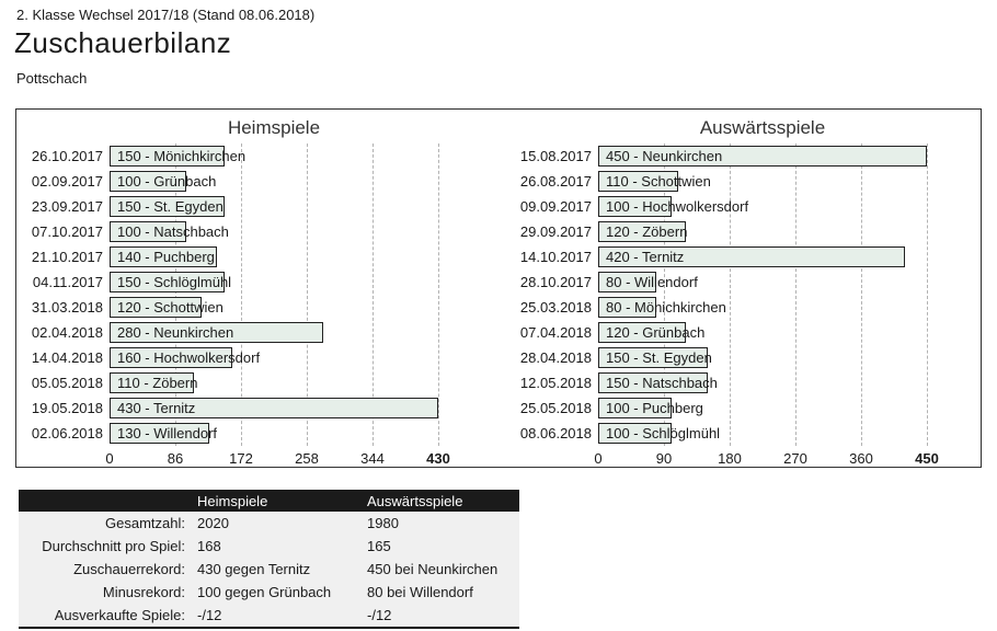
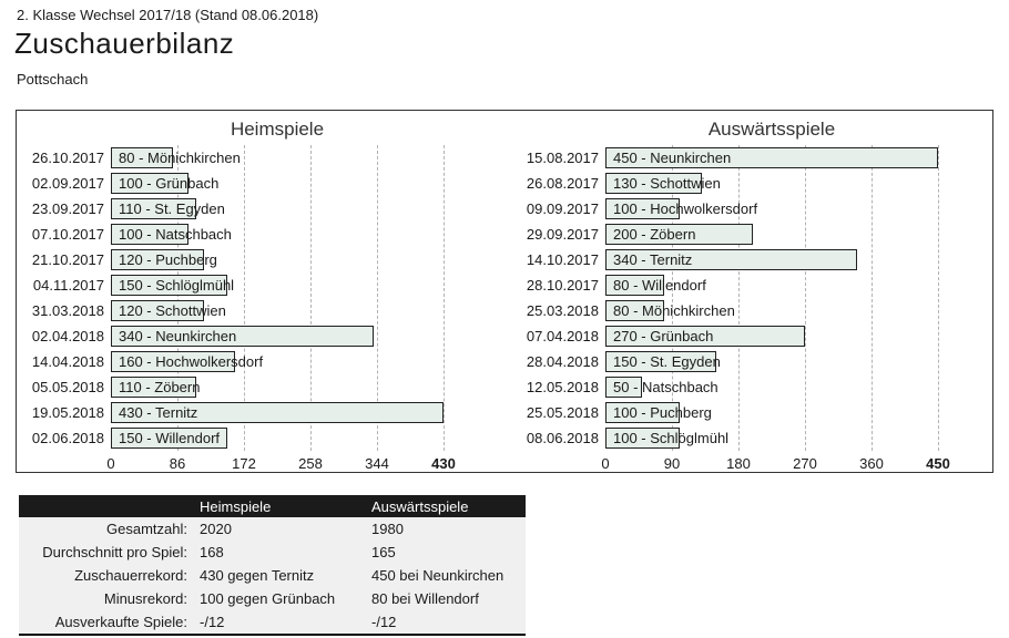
Heimspiele/26.10.2017: 150 -> 80
Heimspiele/23.09.2017: 150 -> 110
Heimspiele/21.10.2017: 140 -> 120
Heimspiele/02.04.2018: 280 -> 340
Heimspiele/02.06.2018: 130 -> 150
Auswärtsspiele/26.08.2017: 110 -> 130
Auswärtsspiele/29.09.2017: 120 -> 200
Auswärtsspiele/14.10.2017: 420 -> 340
Auswärtsspiele/07.04.2018: 120 -> 270
Auswärtsspiele/12.05.2018: 150 -> 50
